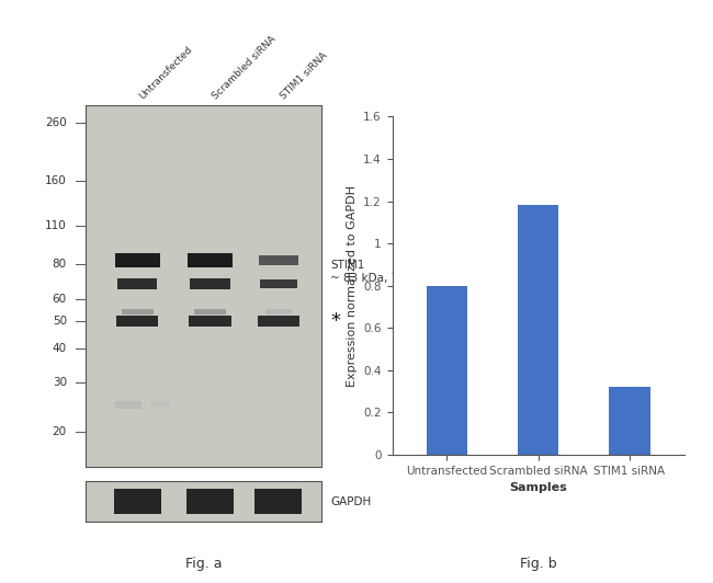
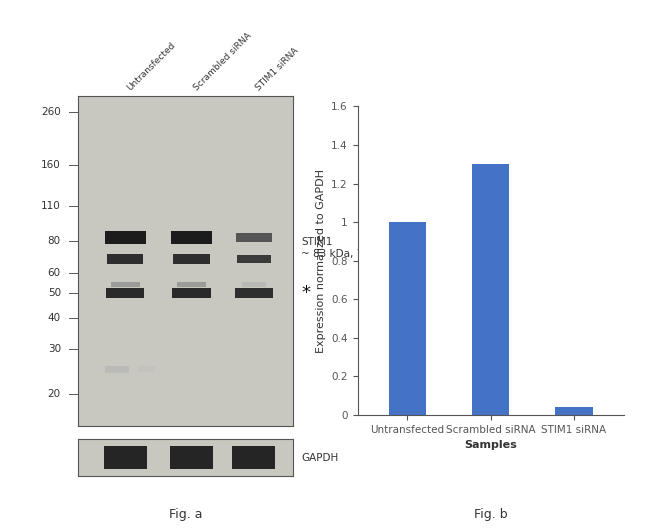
Untransfected: 0.80 -> 1.00
Scrambled siRNA: 1.18 -> 1.30
STIM1 siRNA: 0.32 -> 0.04
